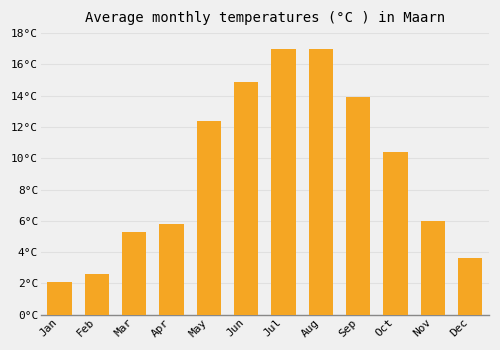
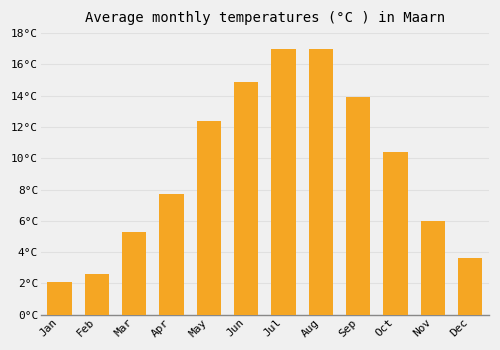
Apr: 5.8°C -> 7.7°C
